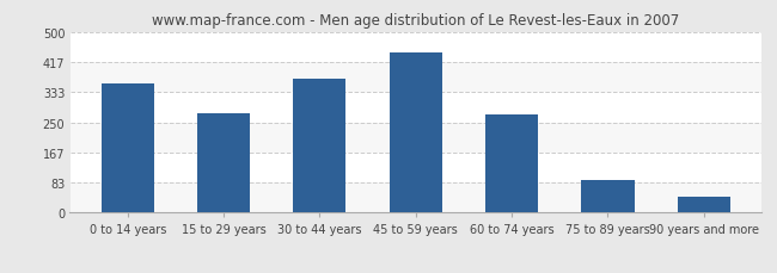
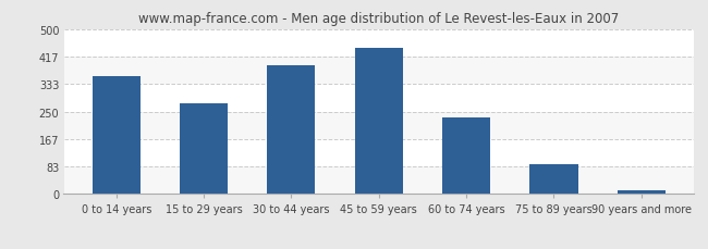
30 to 44 years: 370 -> 390
60 to 74 years: 270 -> 232
90 years and more: 45 -> 10
